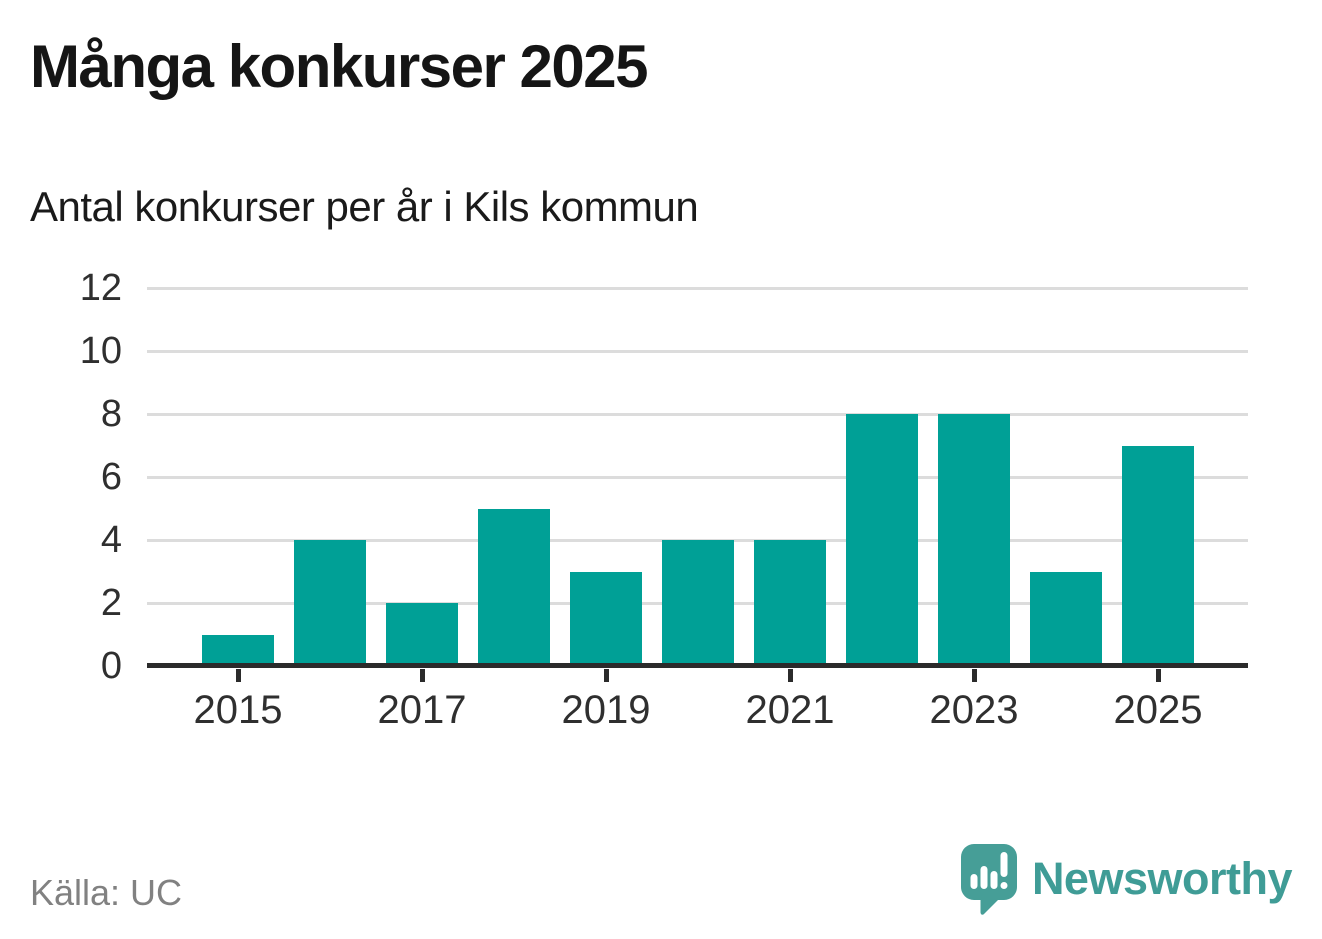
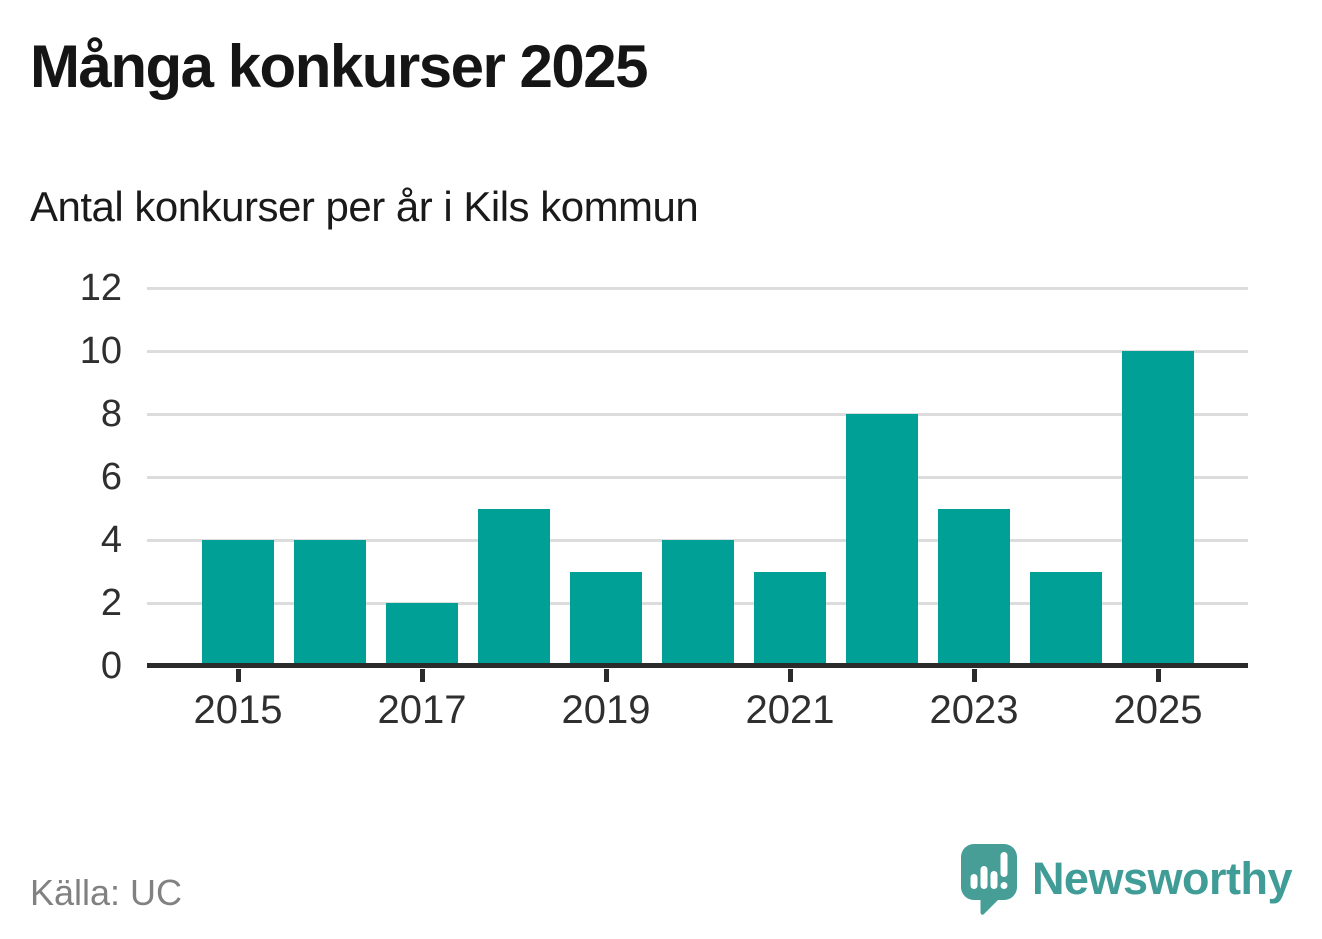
2015: 1 -> 4
2021: 4 -> 3
2023: 8 -> 5
2025: 7 -> 10
